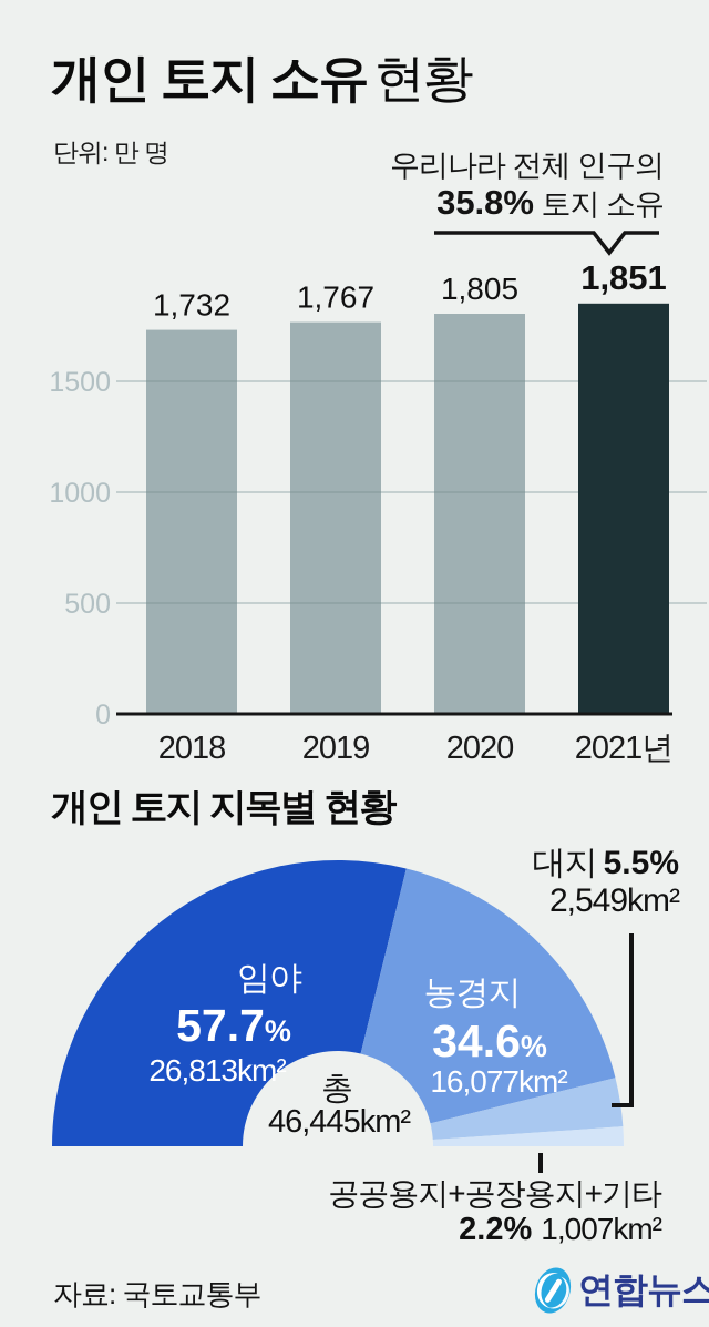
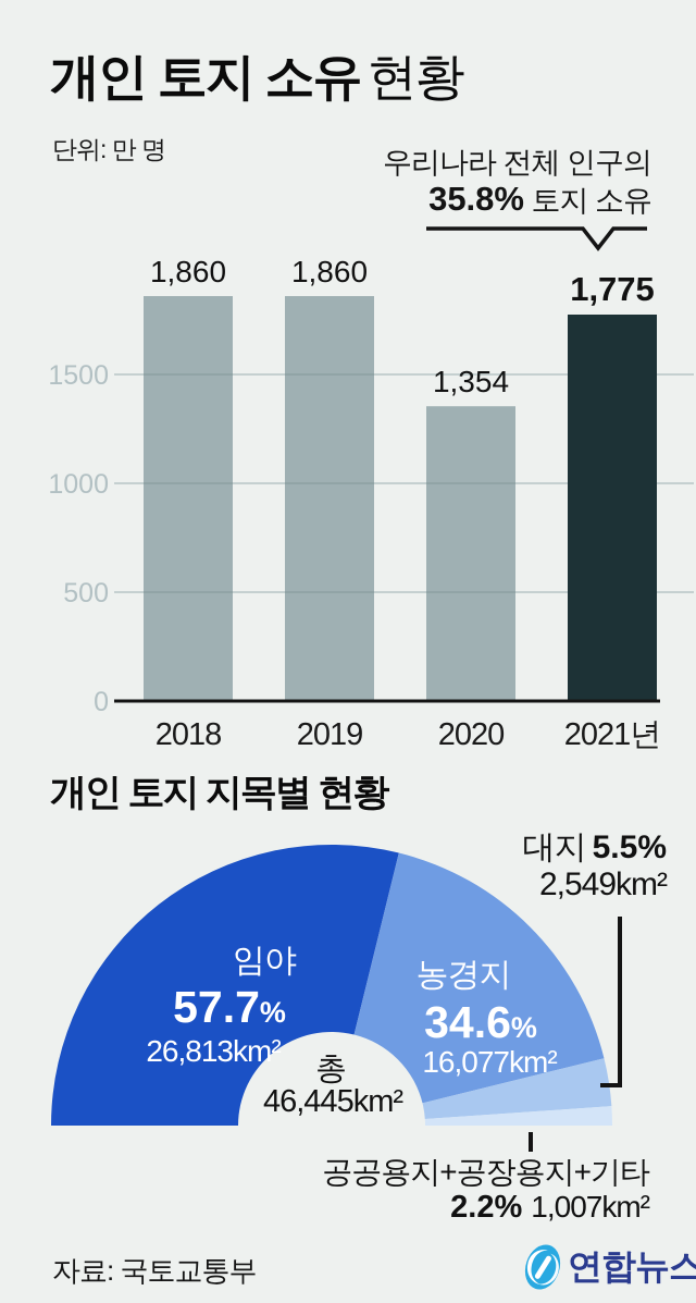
개인 토지 소유 현황/2018: 1,732 -> 1,860
개인 토지 소유 현황/2019: 1,767 -> 1,860
개인 토지 소유 현황/2020: 1,805 -> 1,354
개인 토지 소유 현황/2021년: 1,851 -> 1,775
